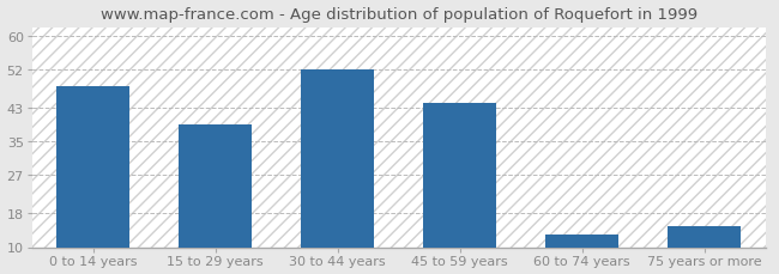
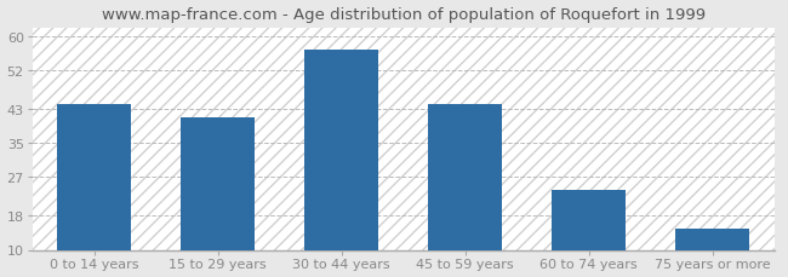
0 to 14 years: 48 -> 44
15 to 29 years: 39 -> 41
30 to 44 years: 52 -> 57
60 to 74 years: 13 -> 24
